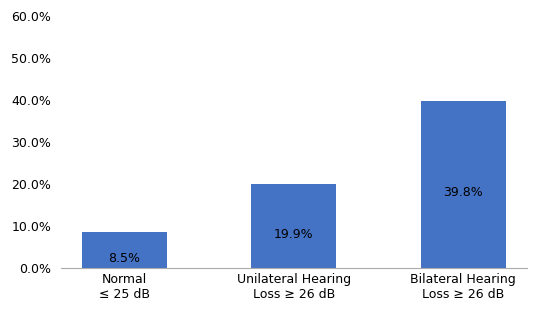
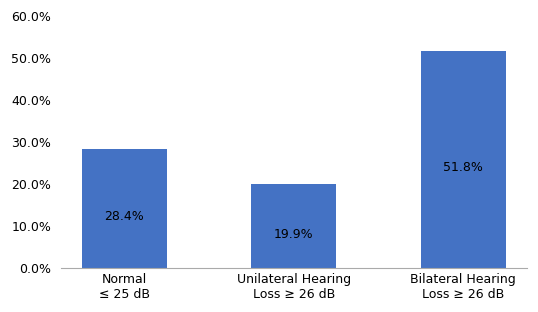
Normal ≤ 25 dB: 8.5% -> 28.4%
Bilateral Hearing Loss ≥ 26 dB: 39.8% -> 51.8%
